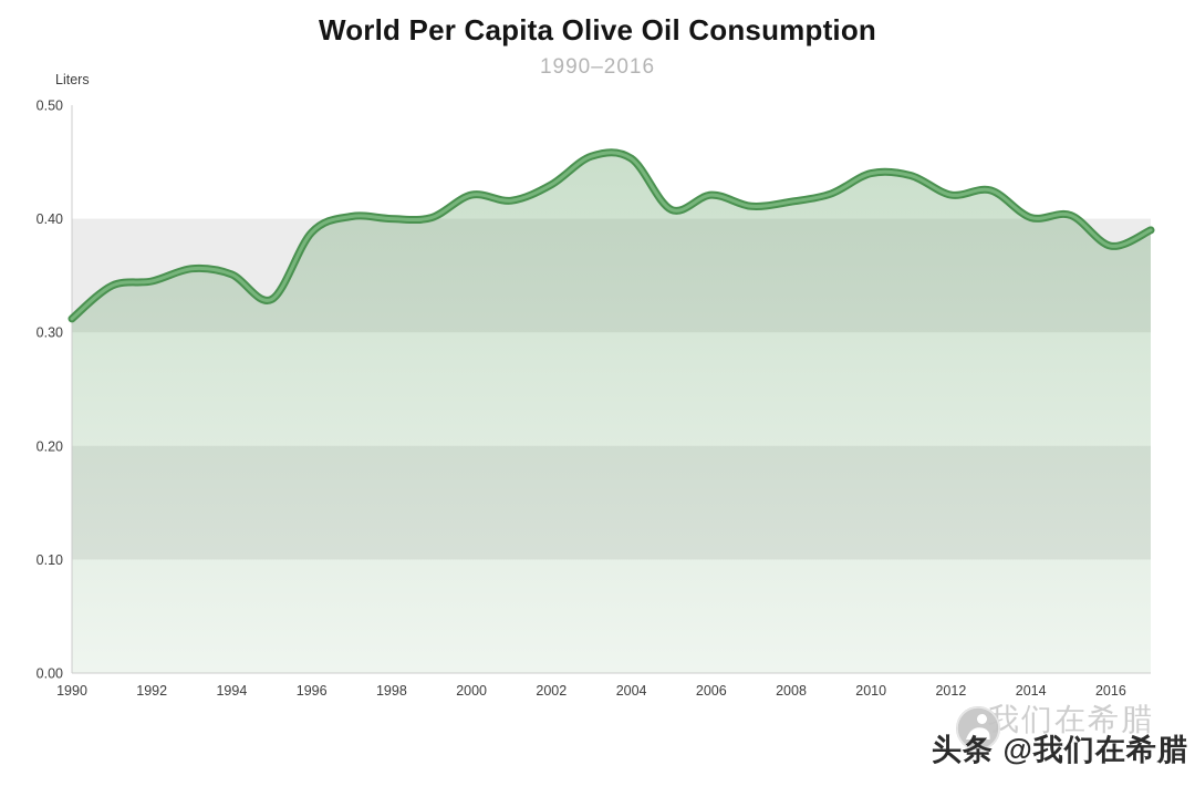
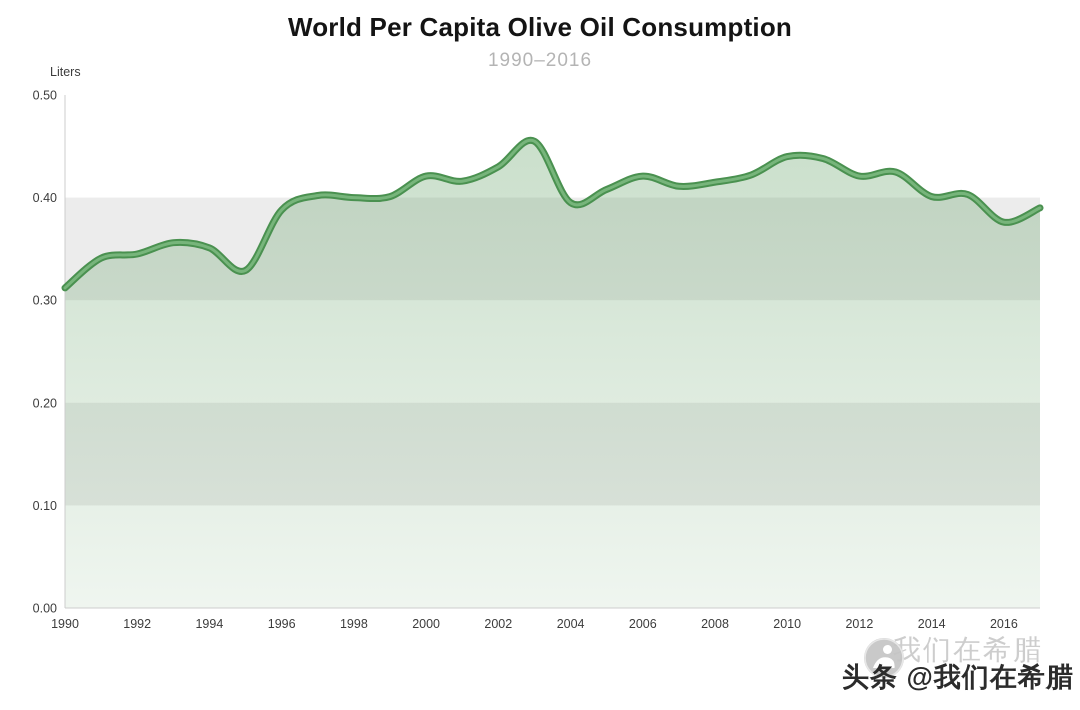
2004: 0.453 -> 0.395
